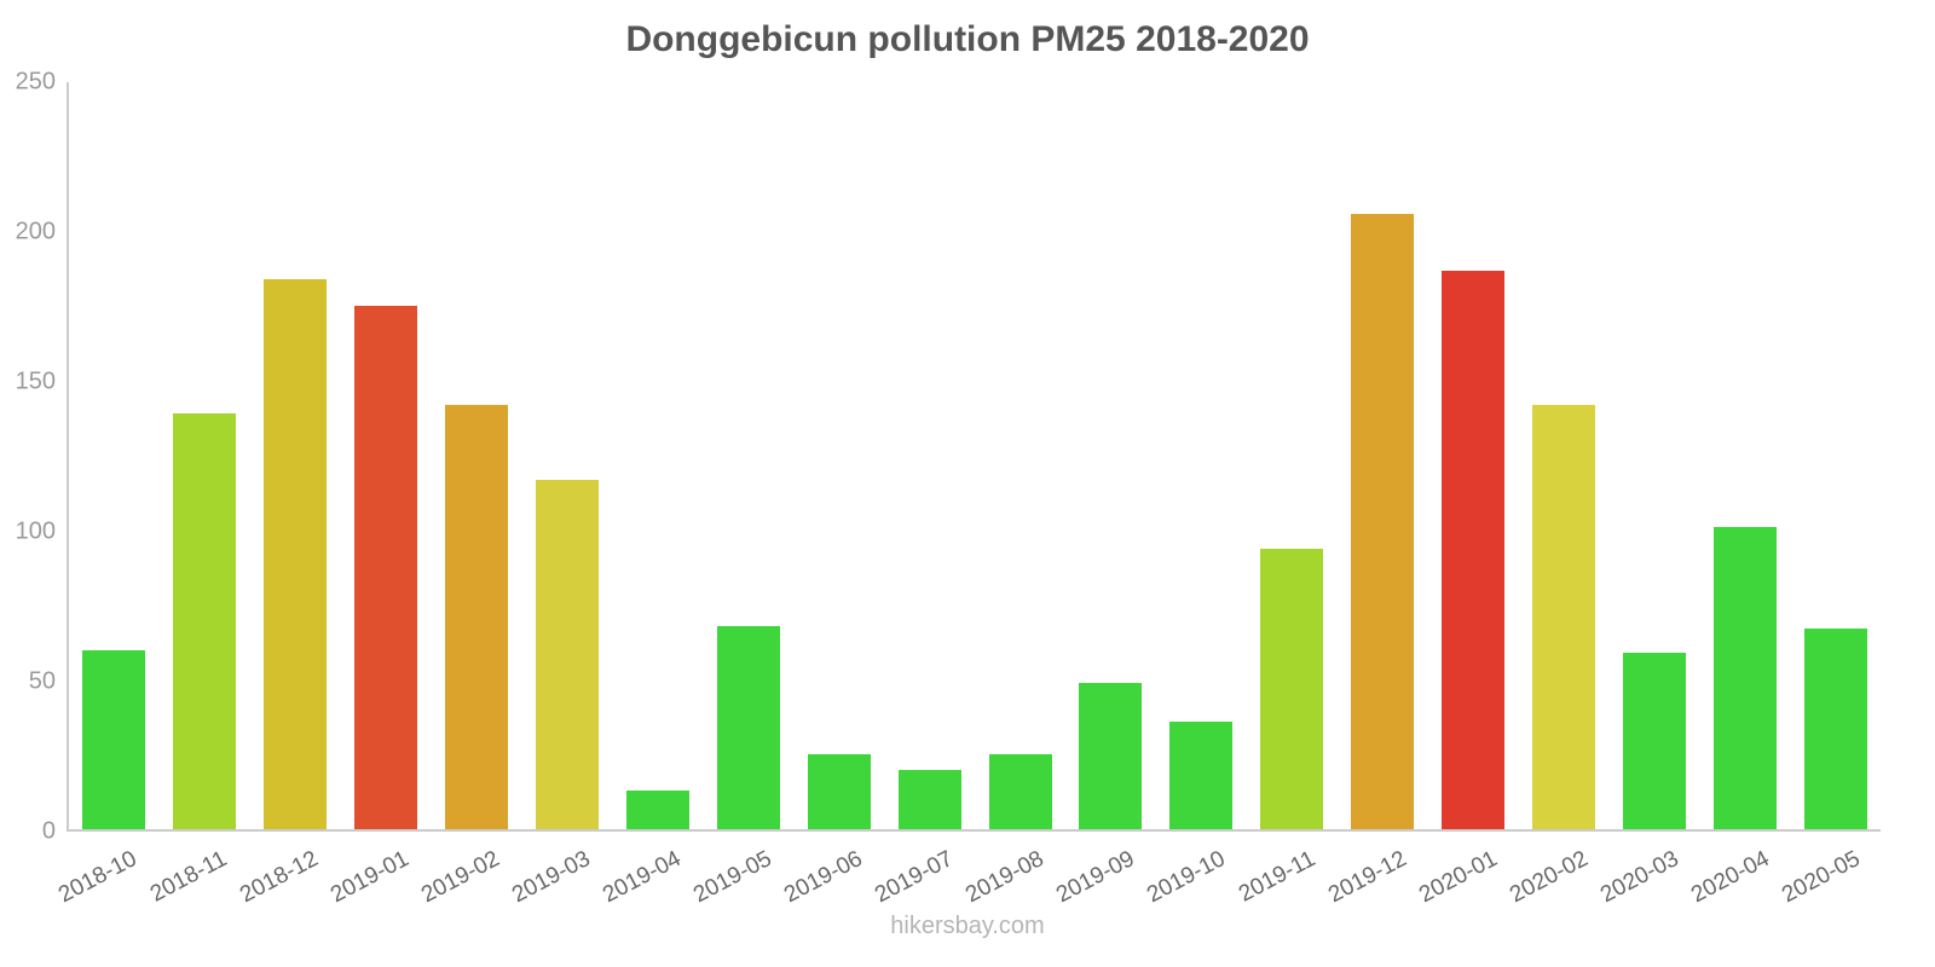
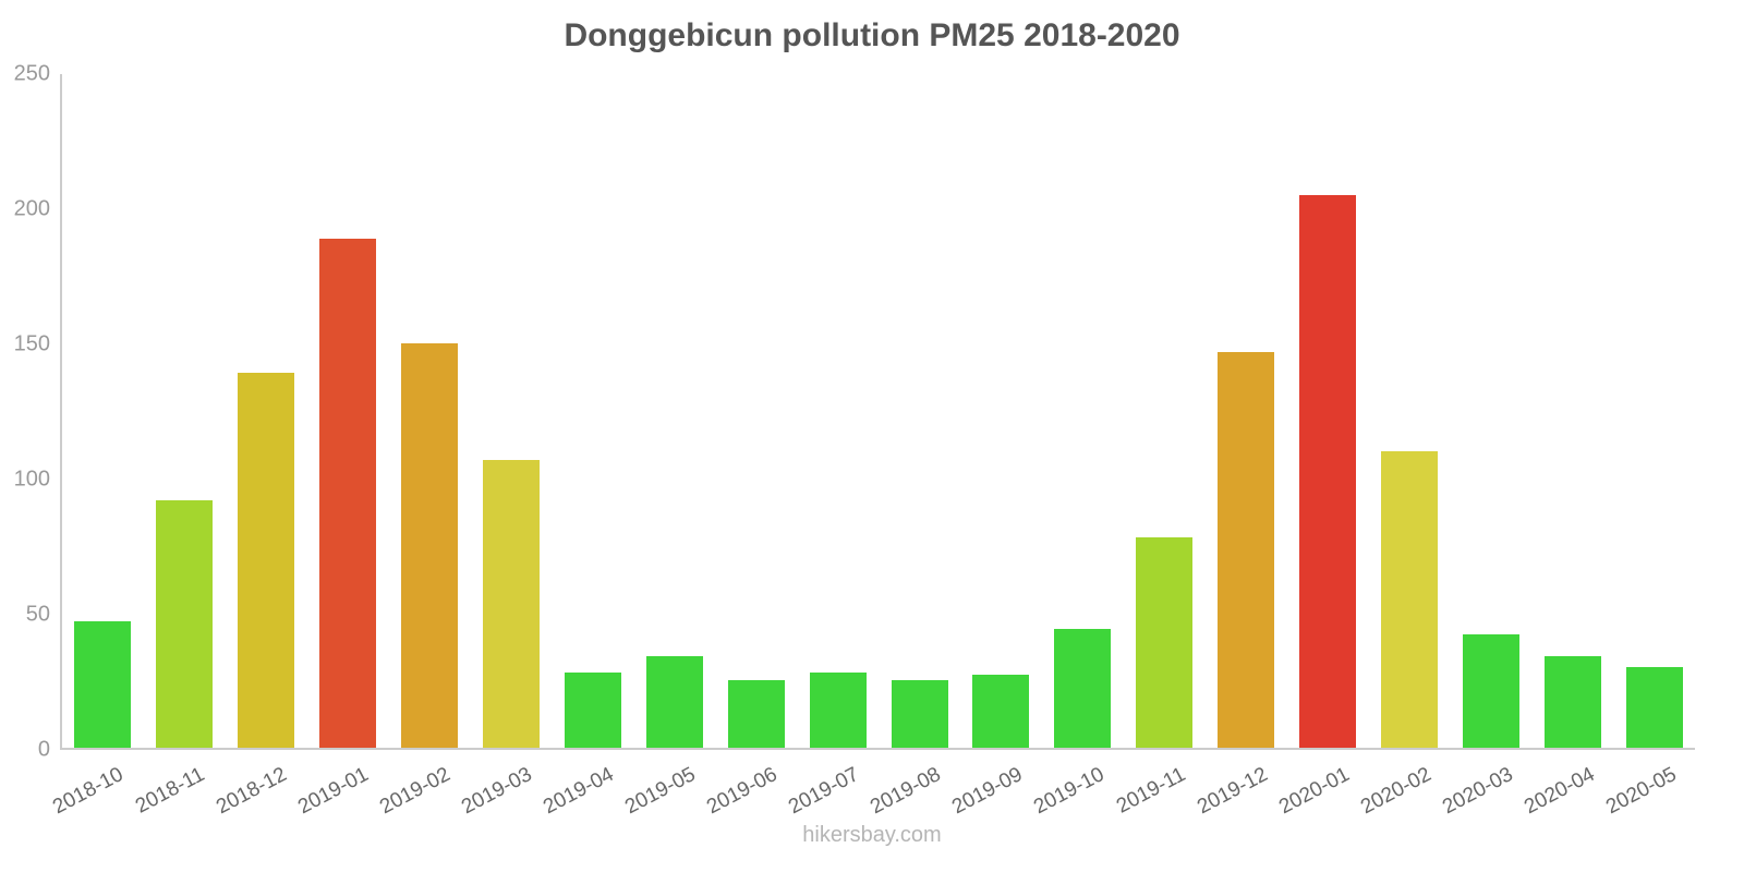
2018-10: 60 -> 47
2018-11: 139 -> 92
2018-12: 184 -> 139
2019-01: 175 -> 189
2019-02: 142 -> 150
2019-03: 117 -> 107
2019-04: 13 -> 28
2019-05: 68 -> 34
2019-07: 20 -> 28
2019-09: 49 -> 27
2019-10: 36 -> 44
2019-11: 94 -> 78
2019-12: 206 -> 147
2020-01: 187 -> 205
2020-02: 142 -> 110
2020-03: 59 -> 42
2020-04: 101 -> 34
2020-05: 67 -> 30
